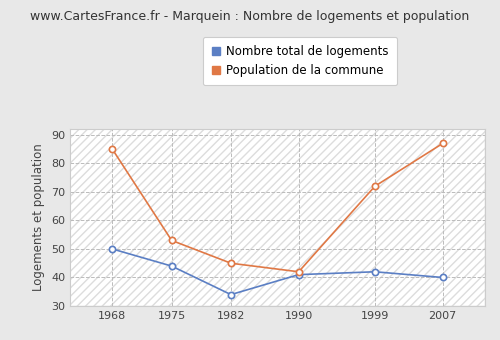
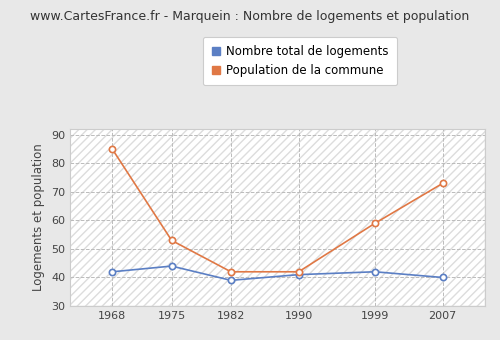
Nombre total de logements/1968: 50 -> 42
Nombre total de logements/1982: 34 -> 39
Population de la commune/1982: 45 -> 42
Population de la commune/1999: 72 -> 59
Population de la commune/2007: 87 -> 73
